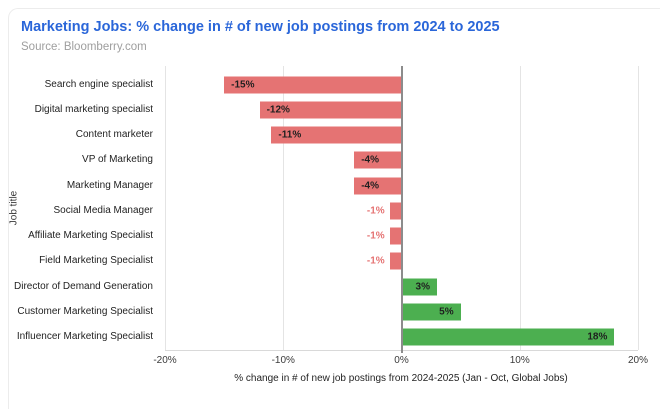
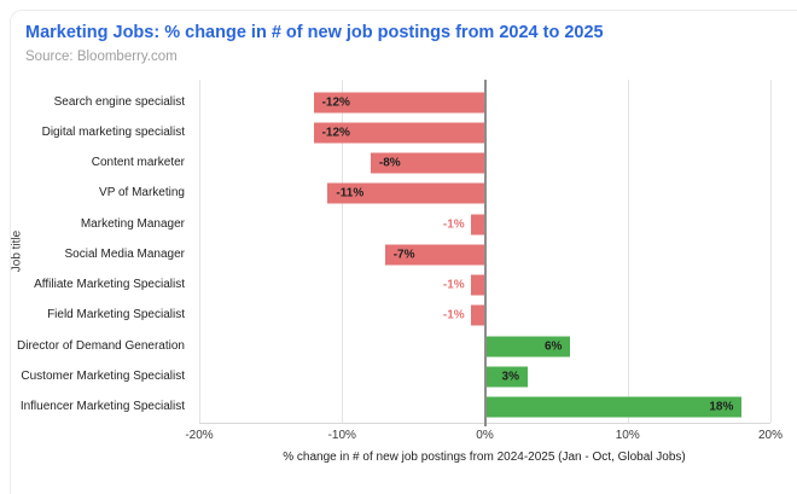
Search engine specialist: -15% -> -12%
Content marketer: -11% -> -8%
VP of Marketing: -4% -> -11%
Marketing Manager: -4% -> -1%
Social Media Manager: -1% -> -7%
Director of Demand Generation: 3% -> 6%
Customer Marketing Specialist: 5% -> 3%
